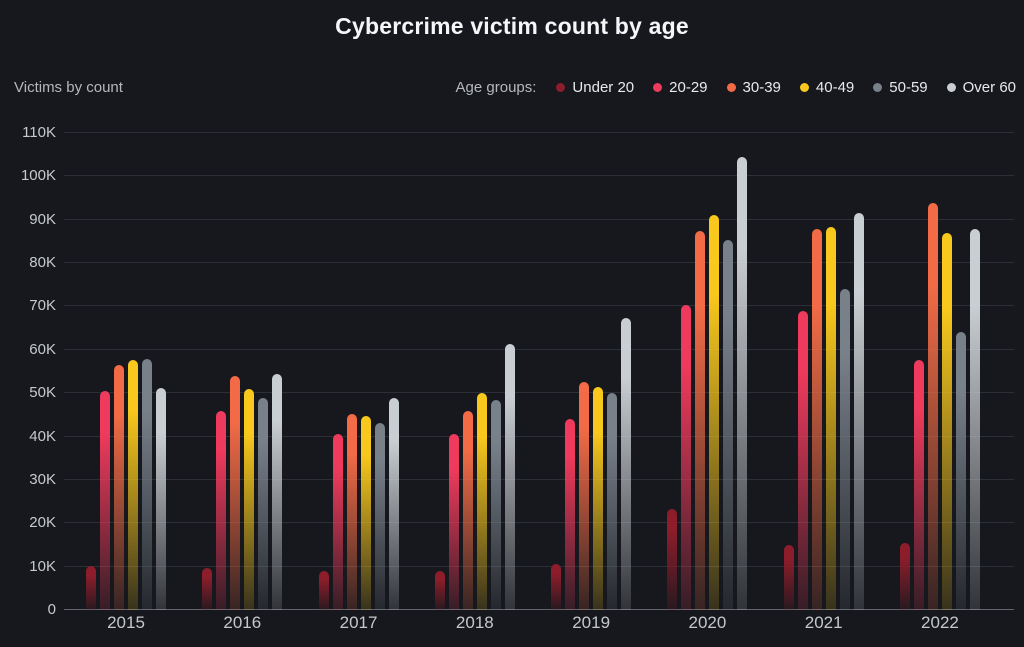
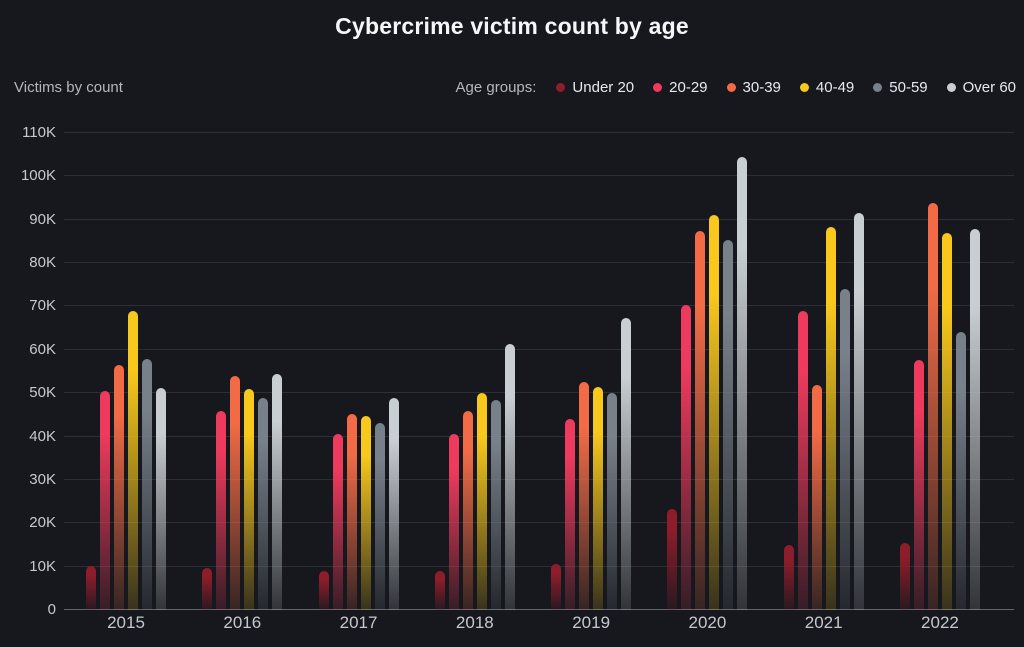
40-49/2015: 58K -> 69K
30-39/2021: 88K -> 52K
